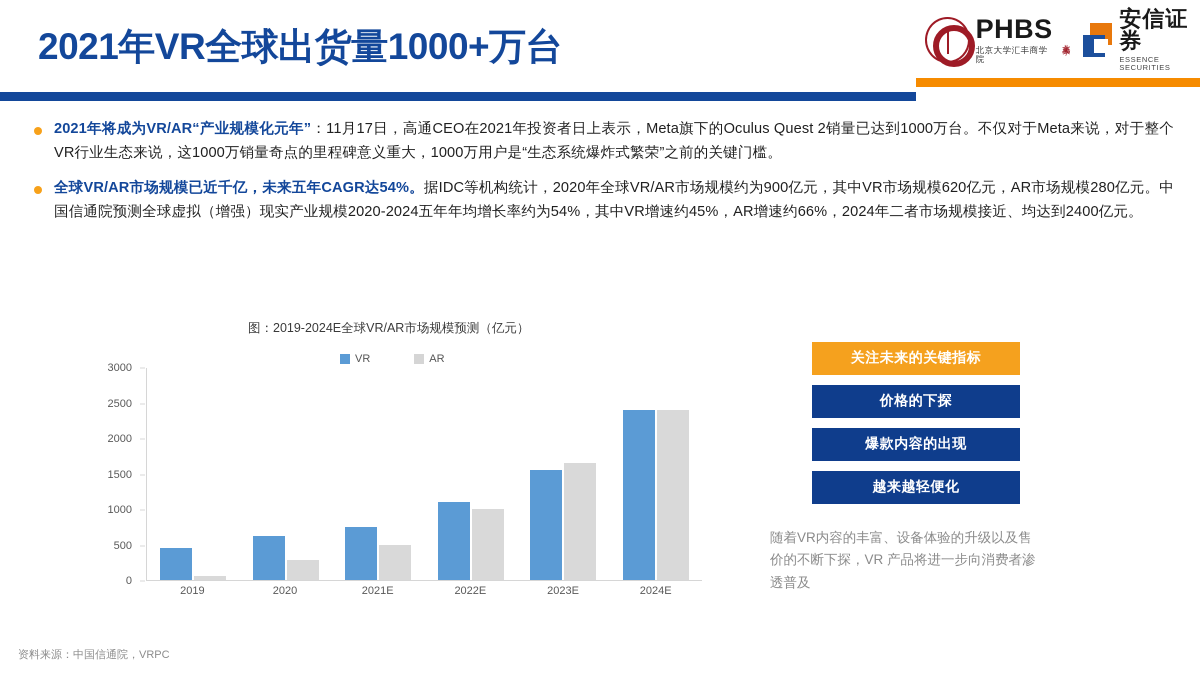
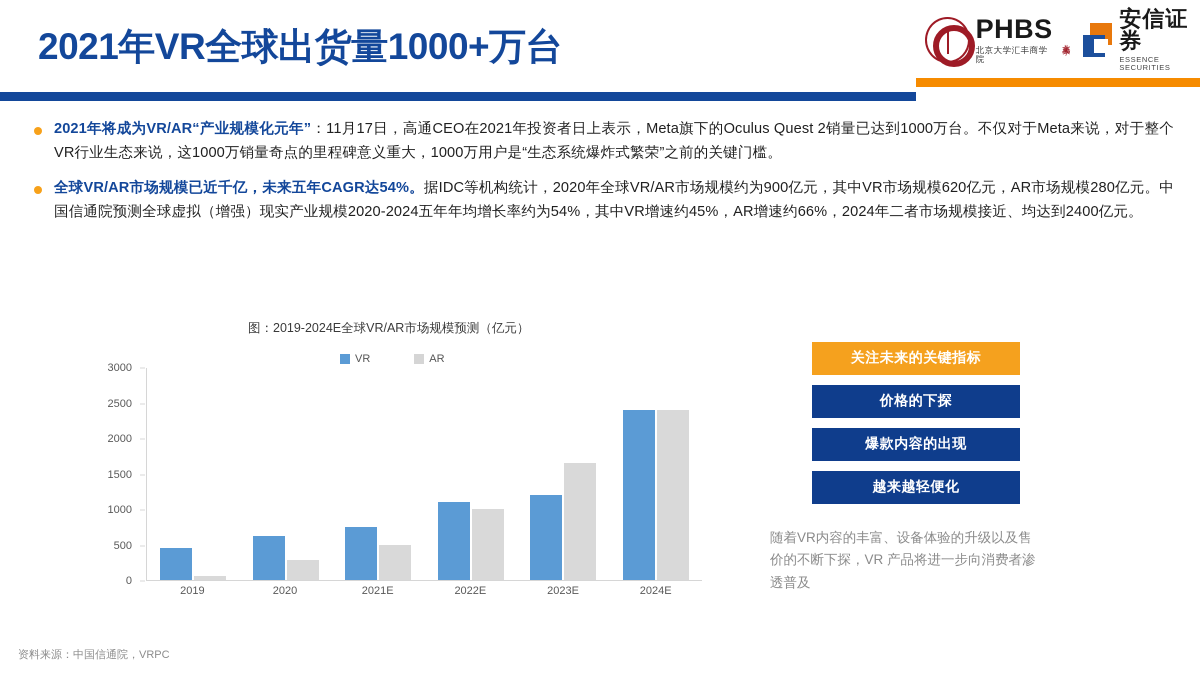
VR/2023E: 1600 -> 1200
